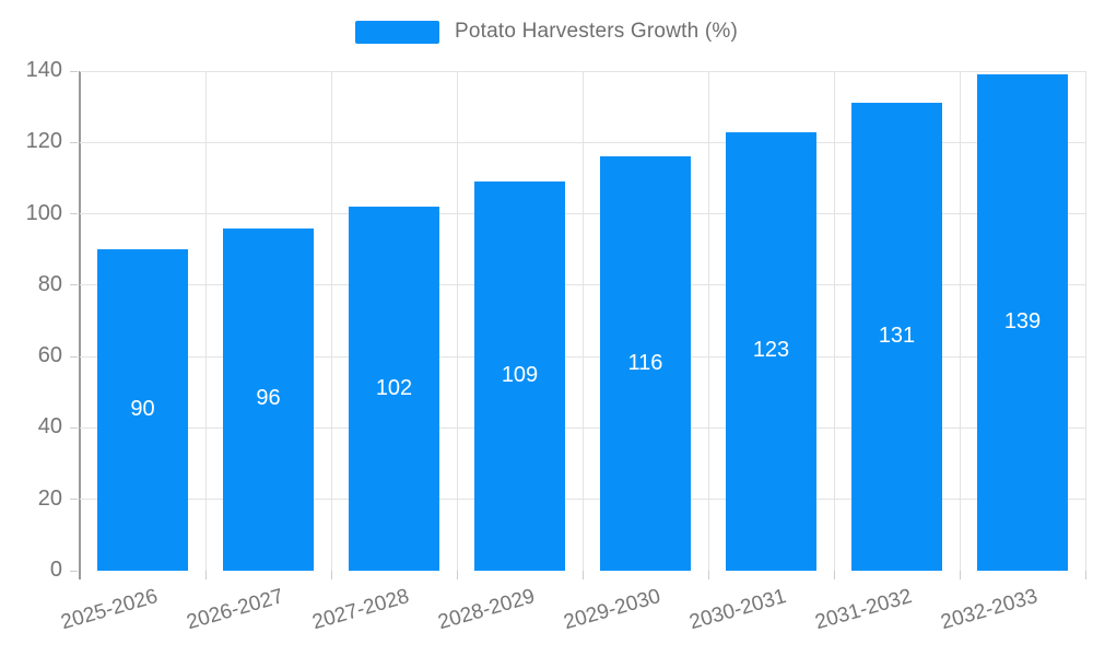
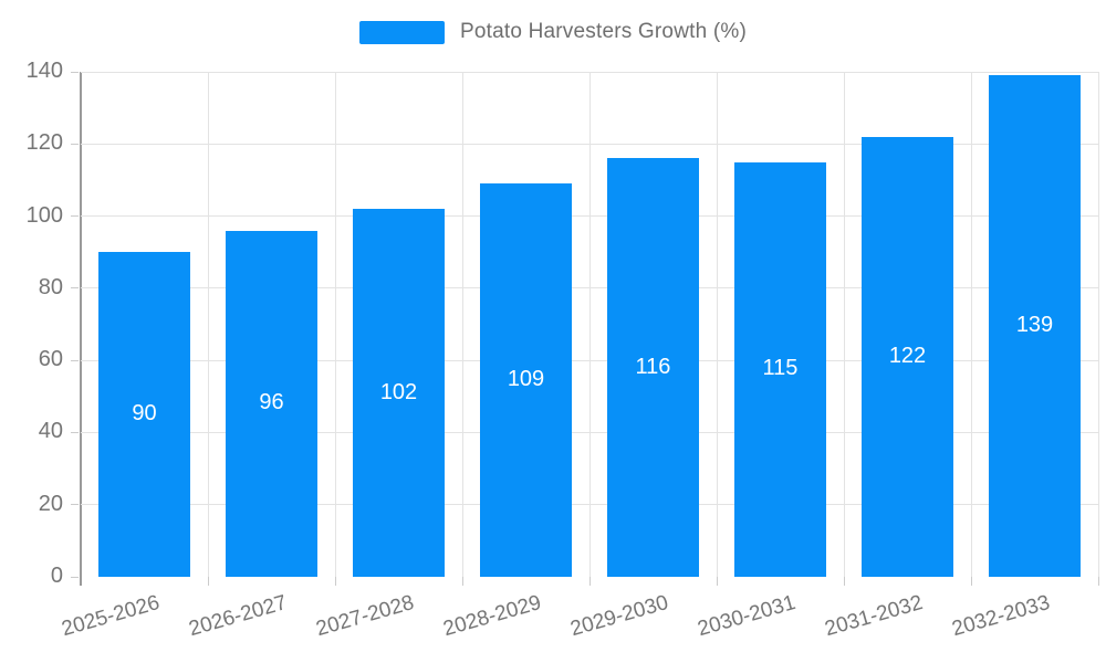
2030-2031: 123 -> 115
2031-2032: 131 -> 122
